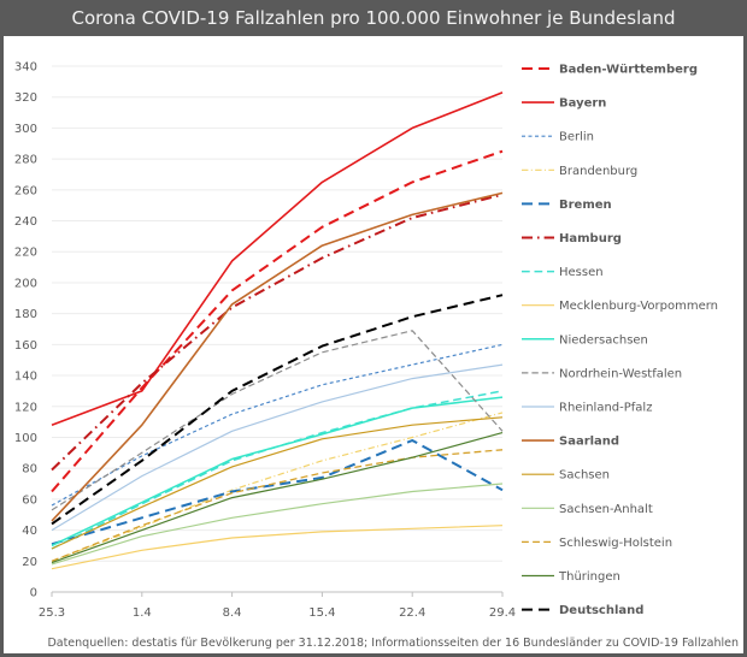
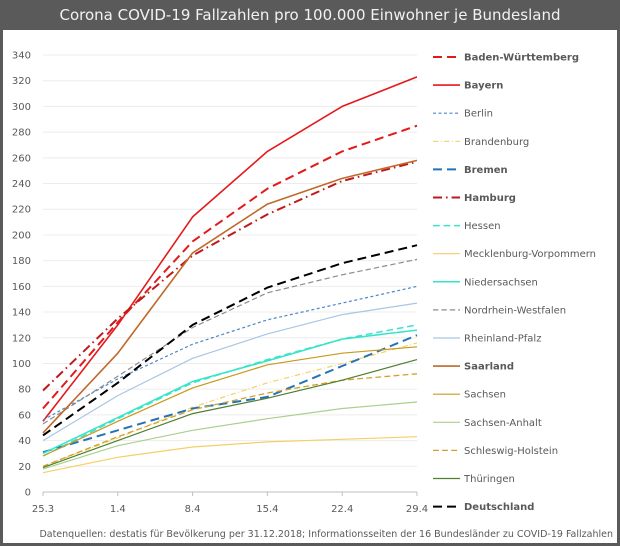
Bayern/25.3: 108 -> 55
Bremen/29.4: 66 -> 122
Nordrhein-Westfalen/29.4: 104 -> 181
